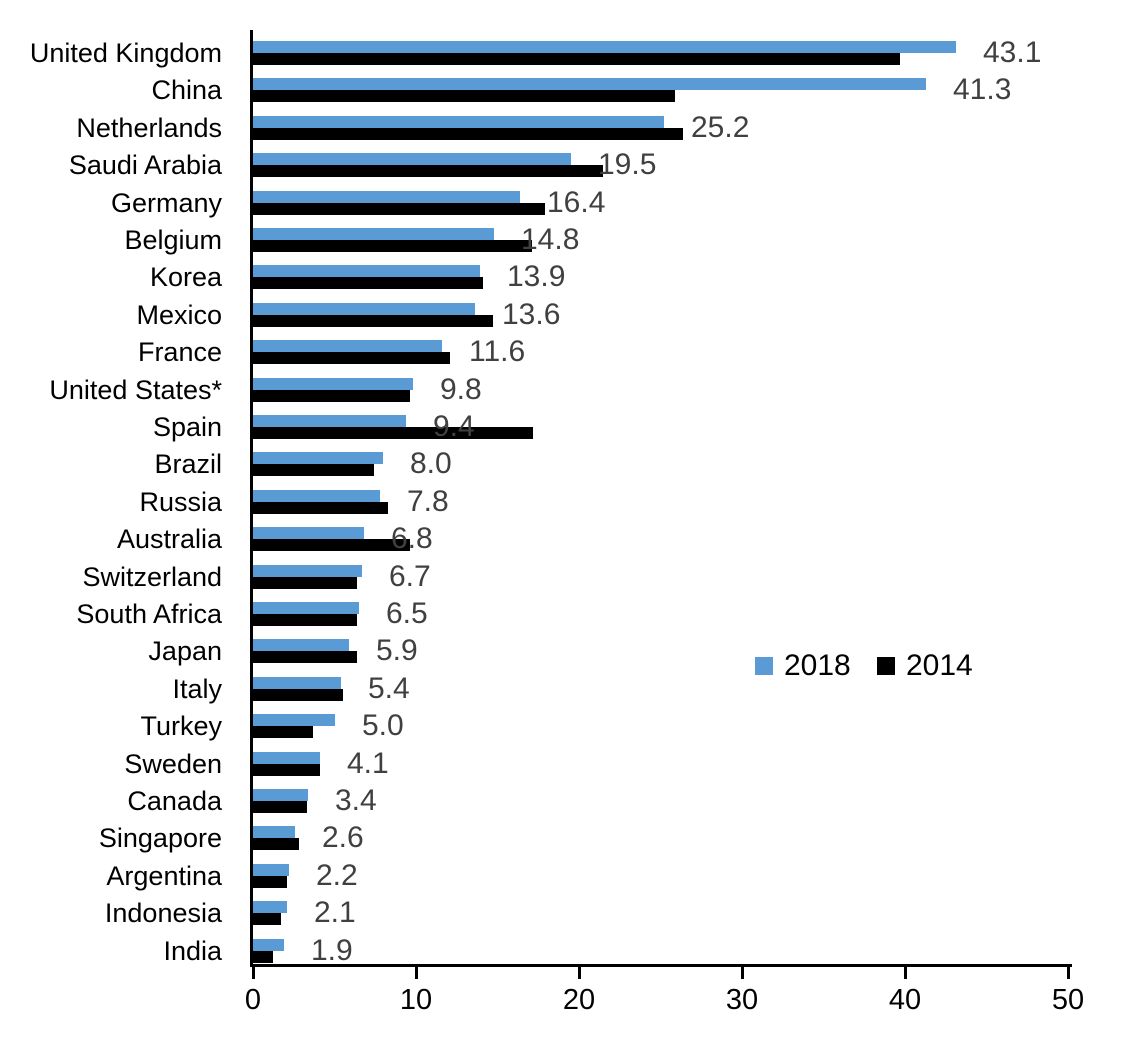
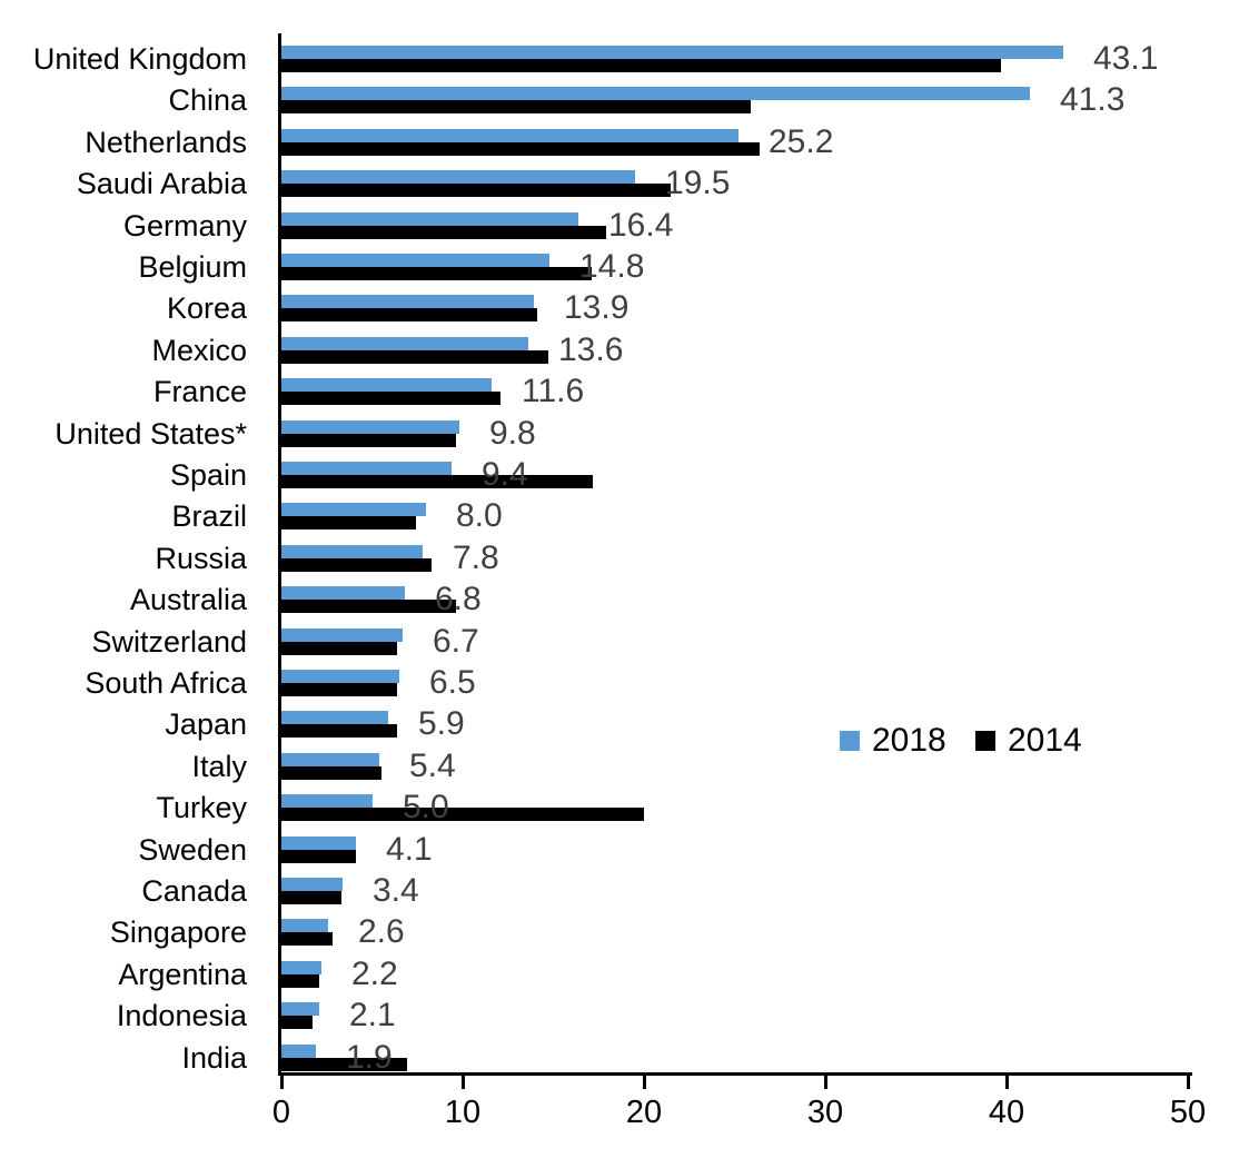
2014/Turkey: 3.7 -> 20.0
2014/India: 1.2 -> 6.9
